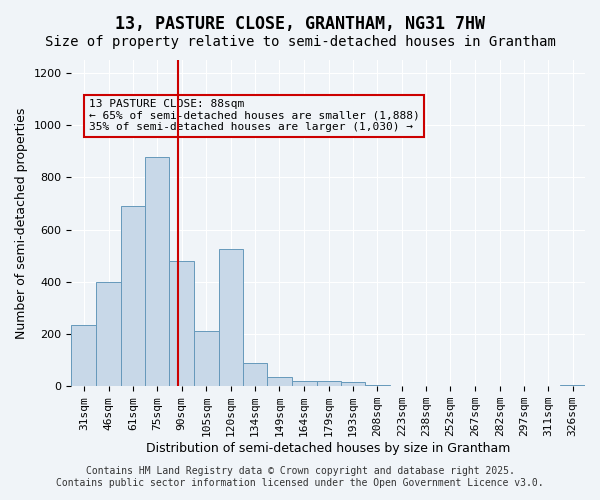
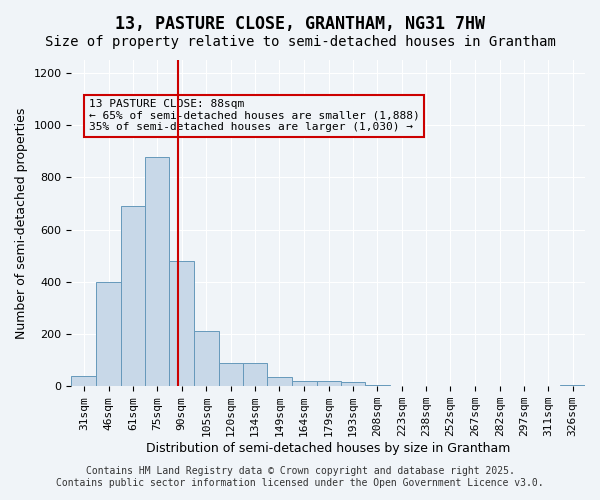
31sqm: 235 -> 40
120sqm: 525 -> 90
